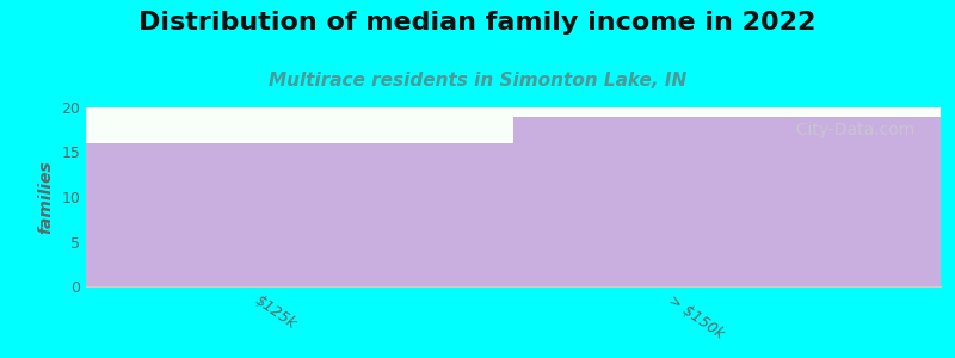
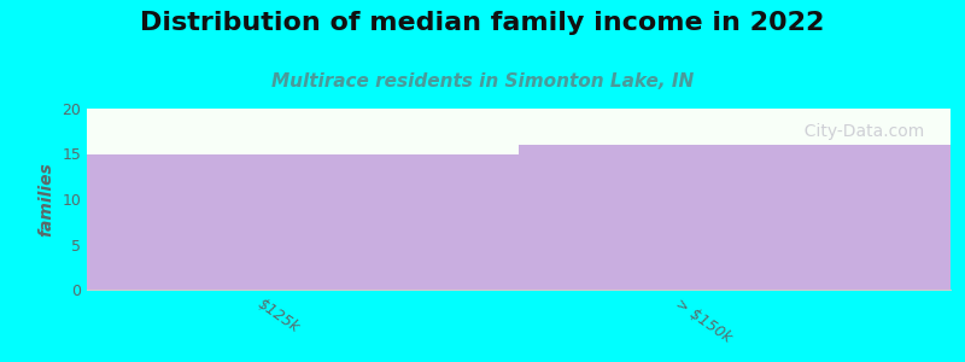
$125k: 16 -> 15
> $150k: 19 -> 16
